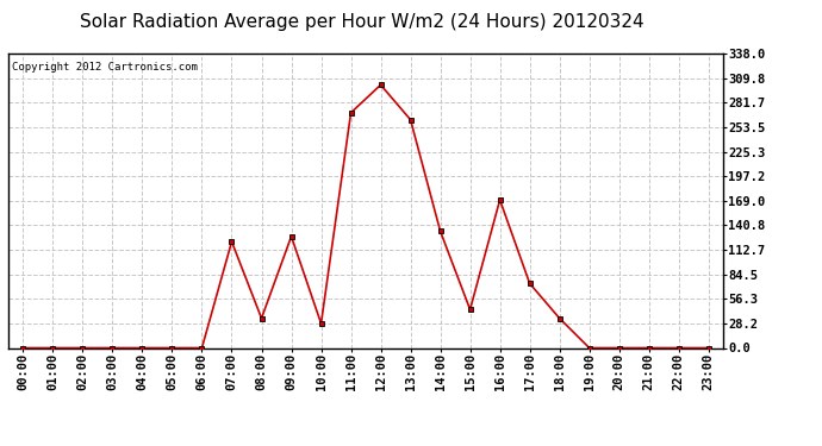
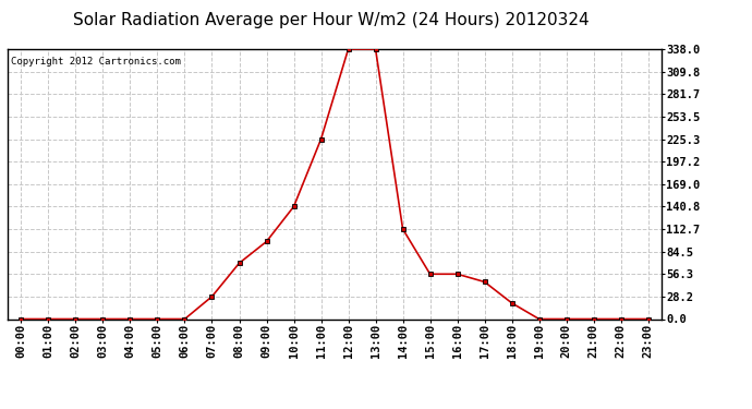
07:00: 122 -> 28
08:00: 34 -> 70
09:00: 128 -> 97
10:00: 28 -> 141
11:00: 270 -> 225
12:00: 302 -> 338
13:00: 262 -> 338
14:00: 134 -> 113
15:00: 44 -> 56
16:00: 170 -> 56
17:00: 74 -> 46
18:00: 34 -> 20
